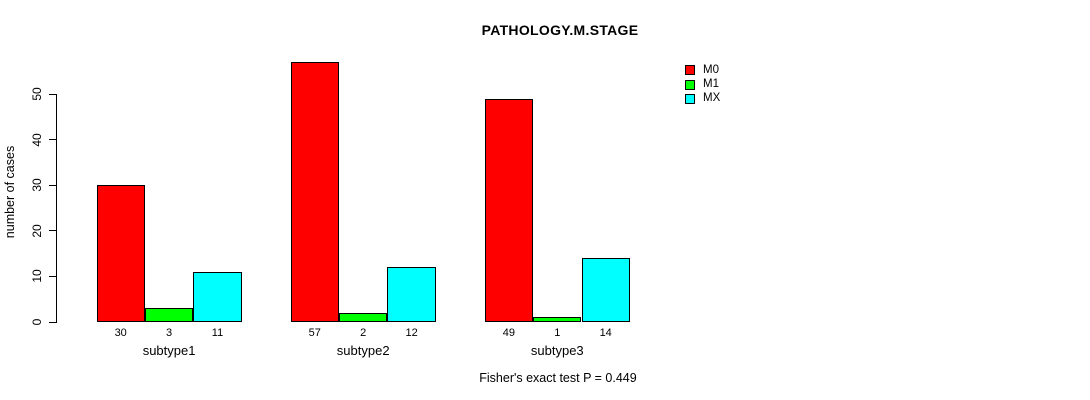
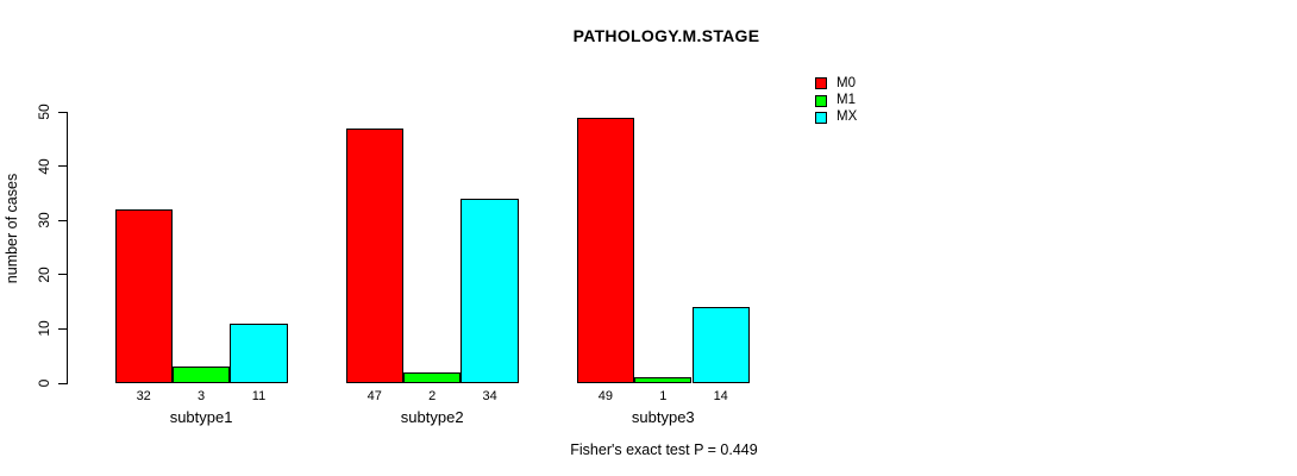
M0/subtype1: 30 -> 32
M0/subtype2: 57 -> 47
MX/subtype2: 12 -> 34
